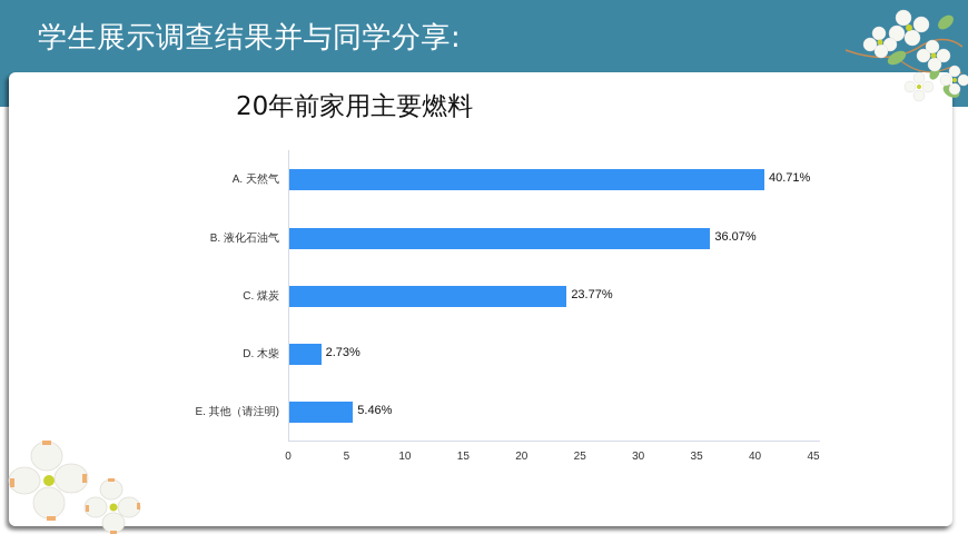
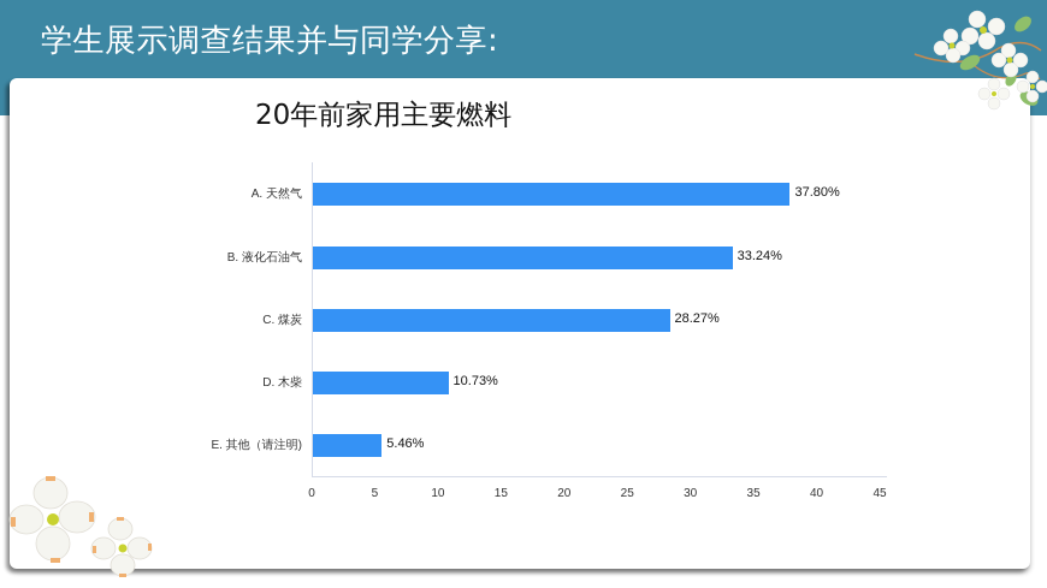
A. 天然气: 40.71% -> 37.80%
B. 液化石油气: 36.07% -> 33.24%
C. 煤炭: 23.77% -> 28.27%
D. 木柴: 2.73% -> 10.73%
